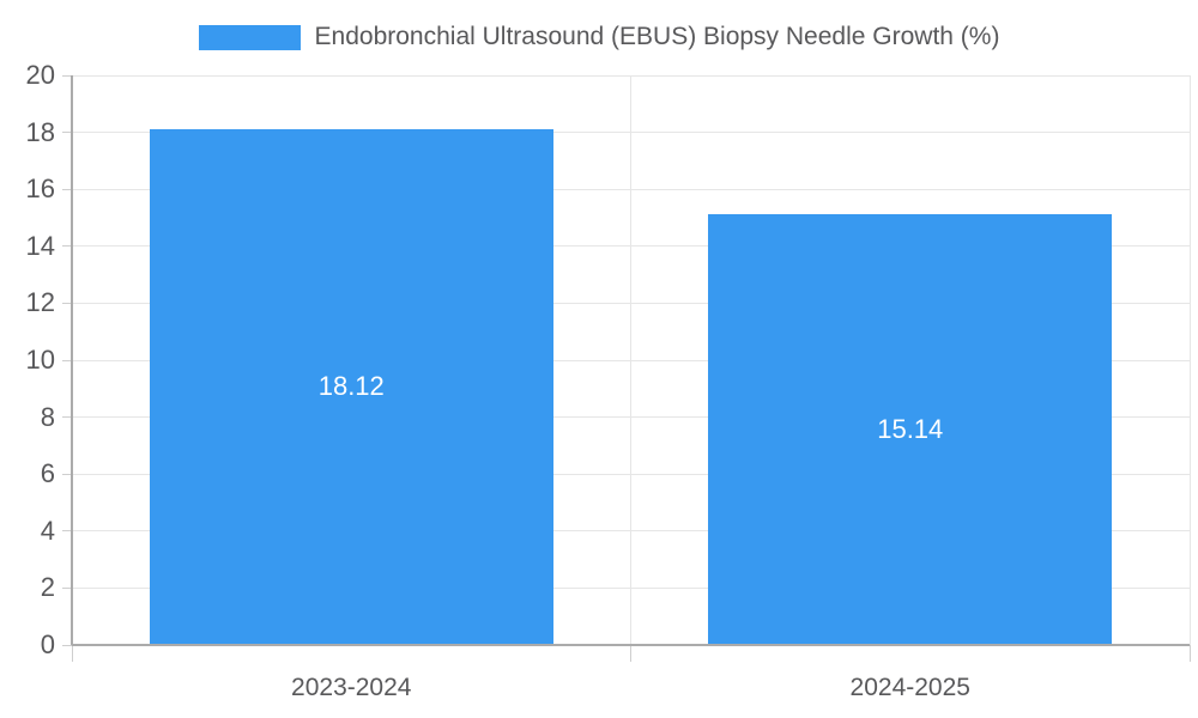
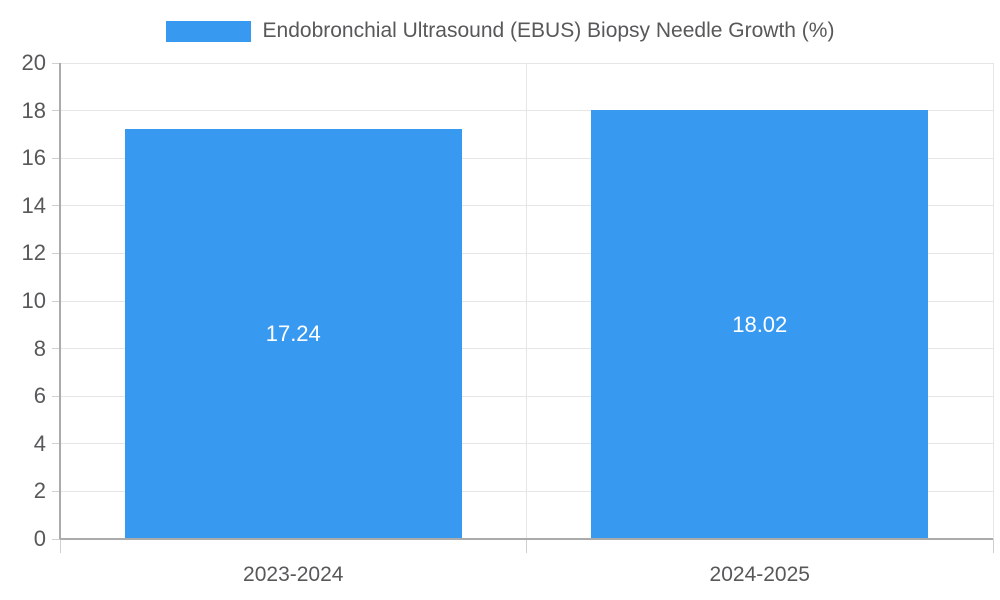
2023-2024: 18.12 -> 17.24
2024-2025: 15.14 -> 18.02
